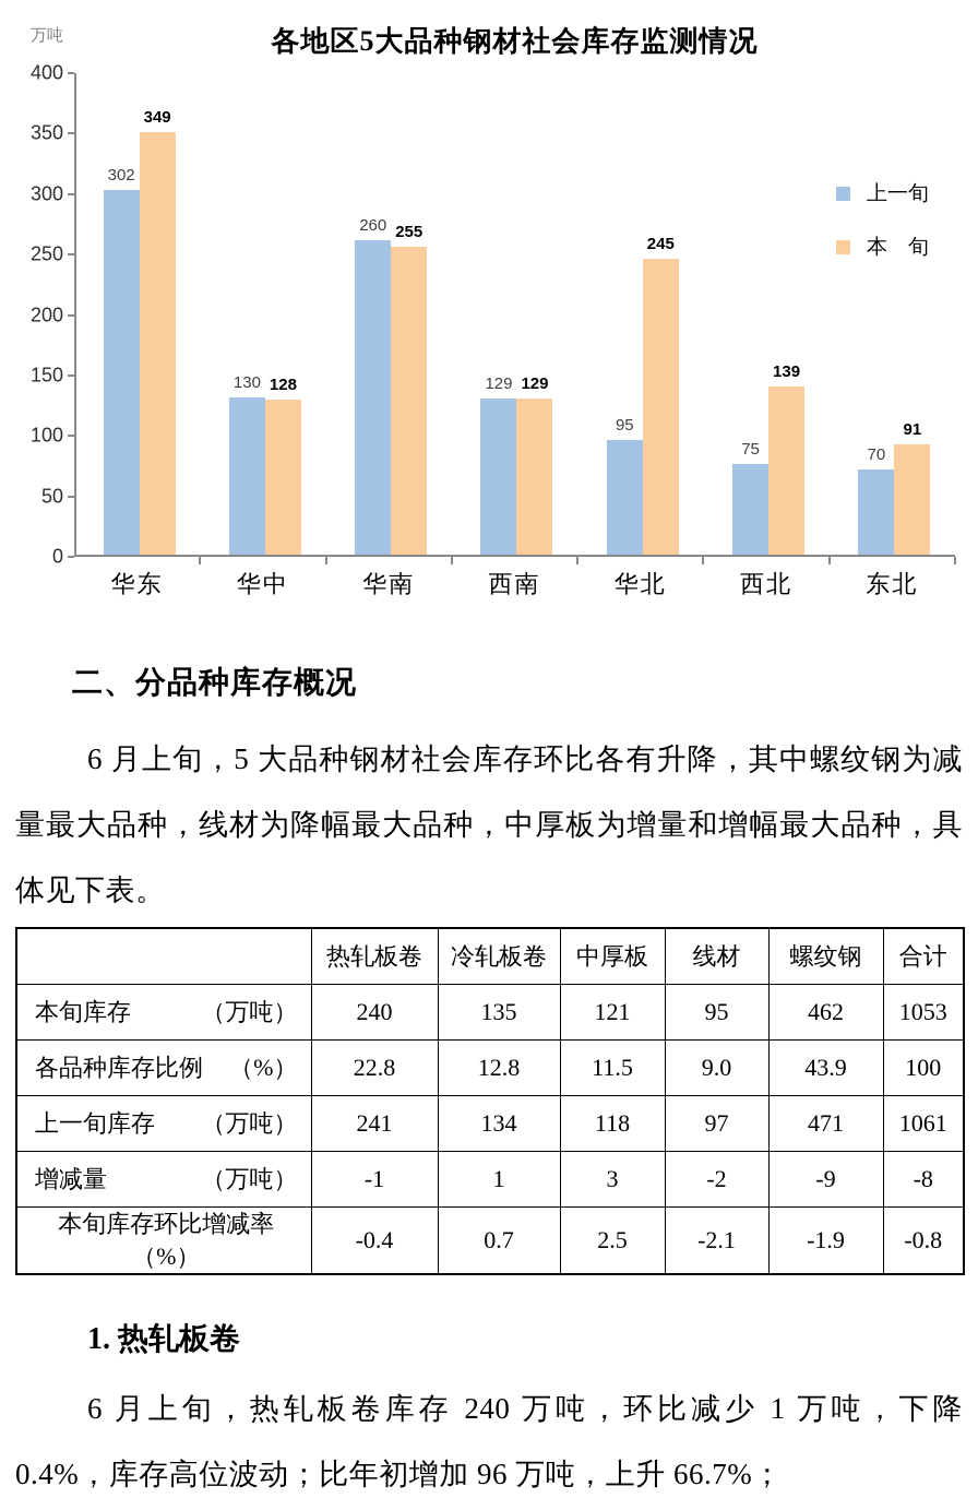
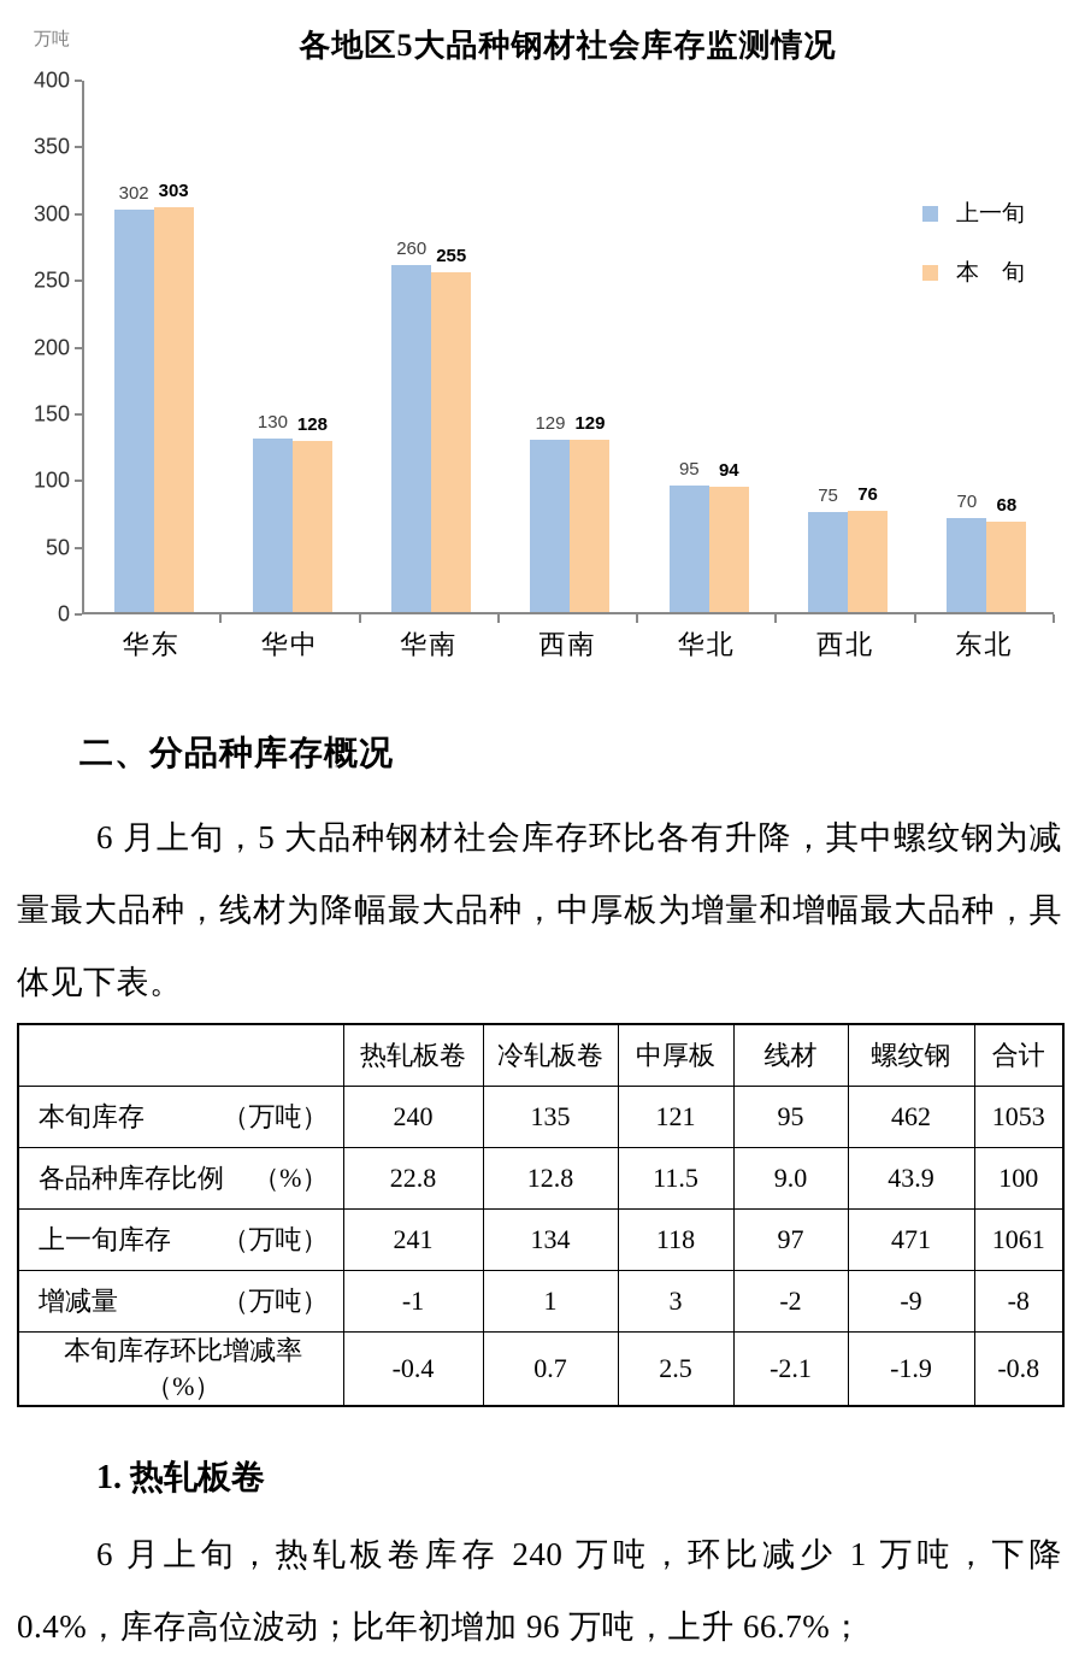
本旬/华东: 349 -> 303
本旬/华北: 245 -> 94
本旬/西北: 139 -> 76
本旬/东北: 91 -> 68
